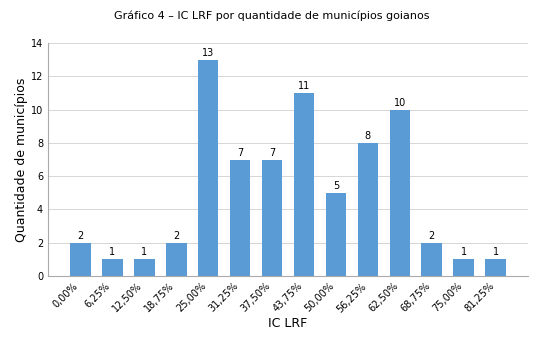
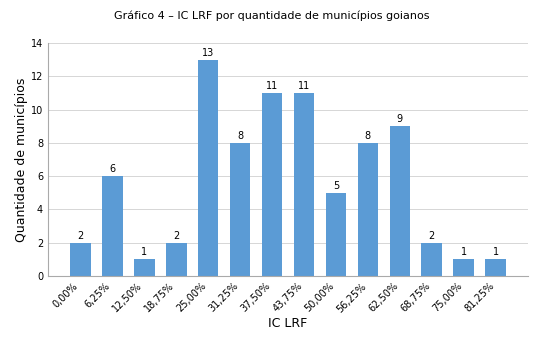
6,25%: 1 -> 6
31,25%: 7 -> 8
37,50%: 7 -> 11
62,50%: 10 -> 9
